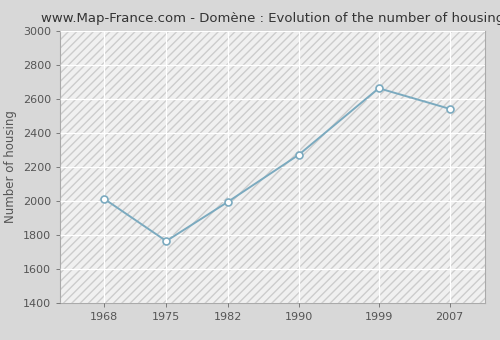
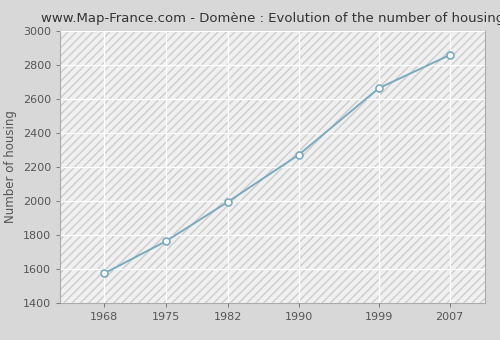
1968: 2010 -> 1570
2007: 2540 -> 2860
